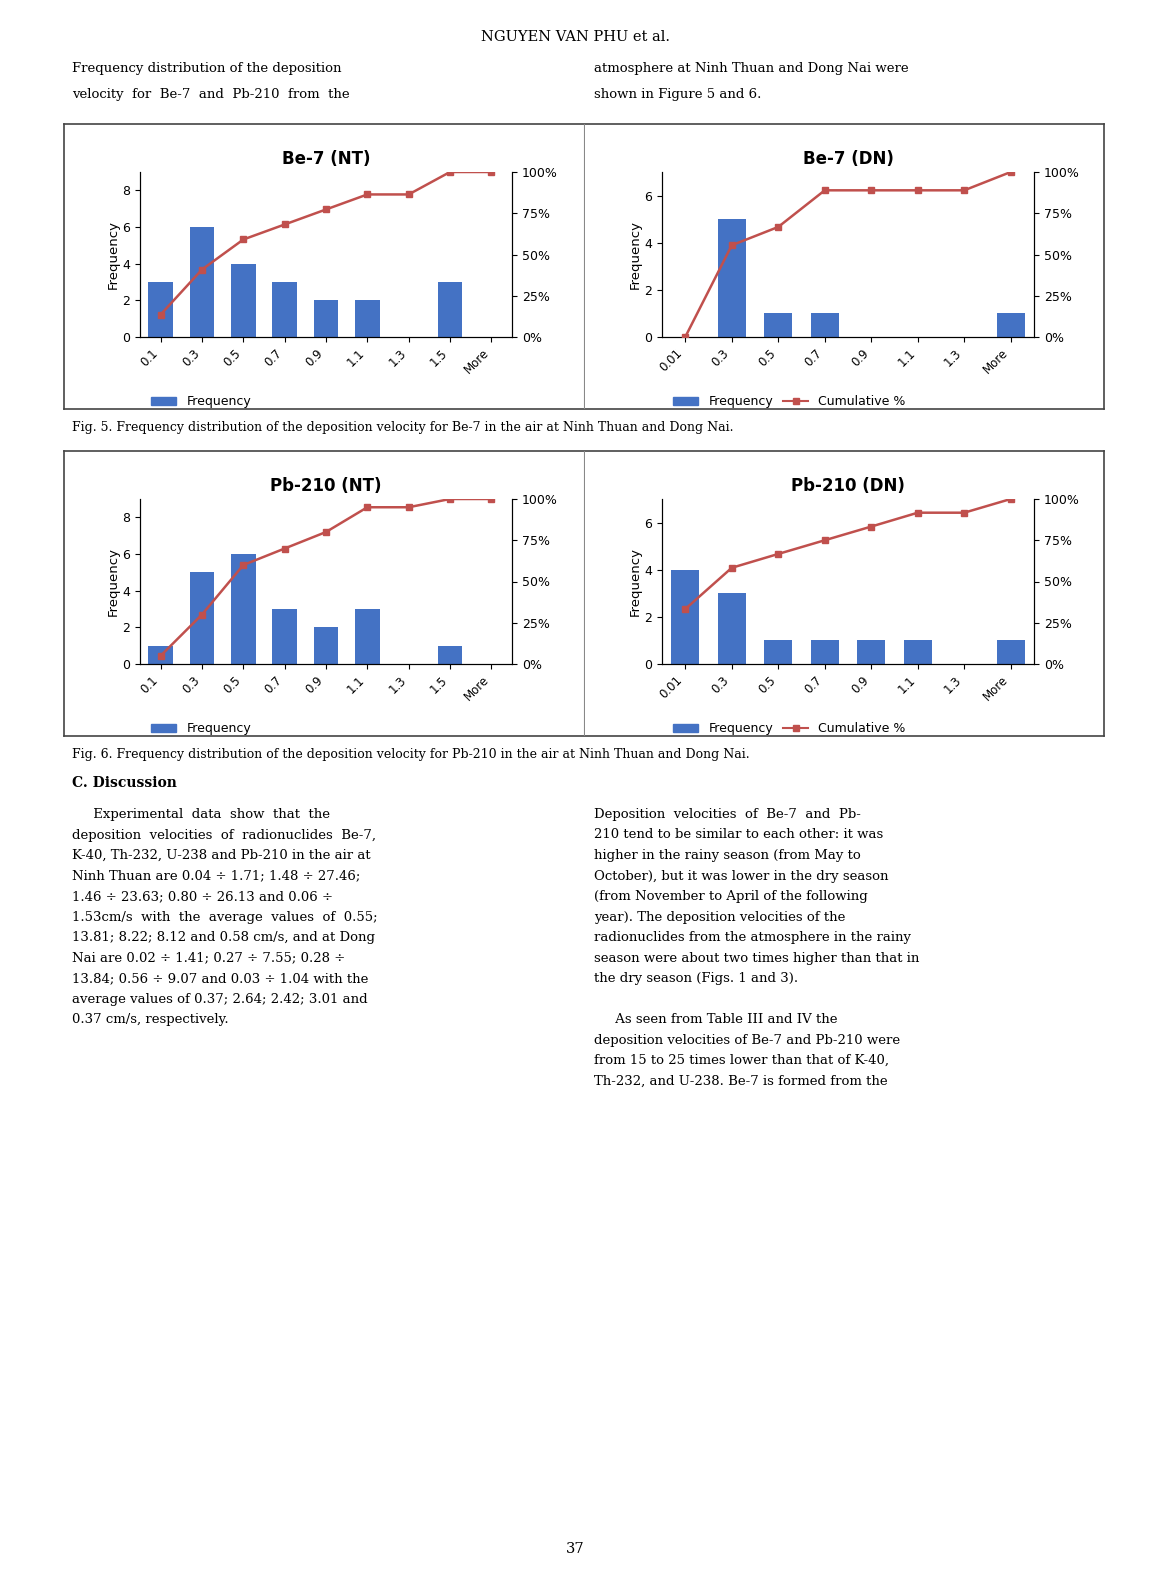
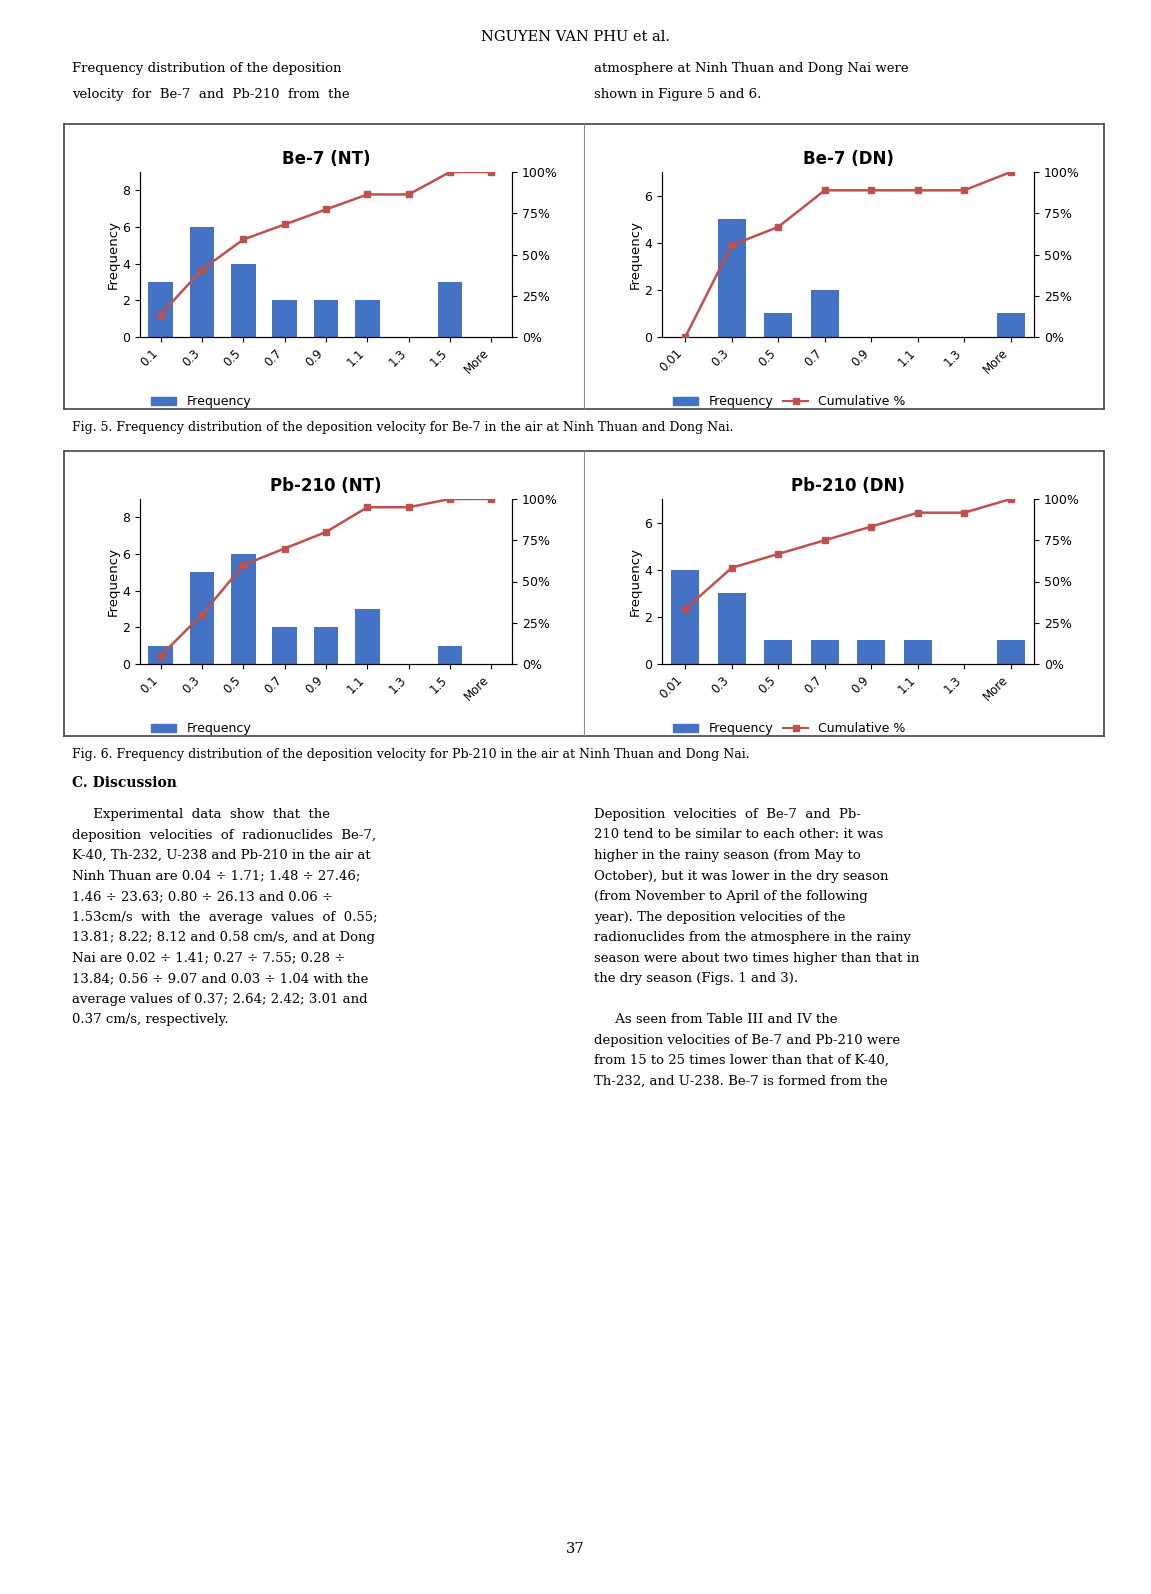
Be-7 (NT)/Frequency/0.7: 3 -> 2
Be-7 (DN)/Frequency/0.7: 1 -> 2
Pb-210 (NT)/Frequency/0.7: 3 -> 2
